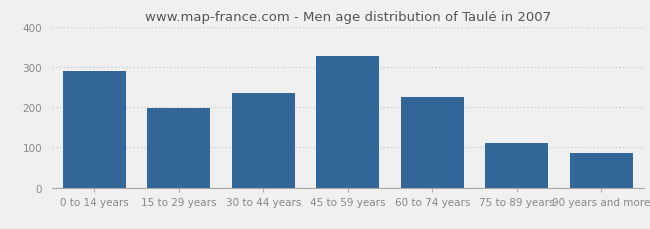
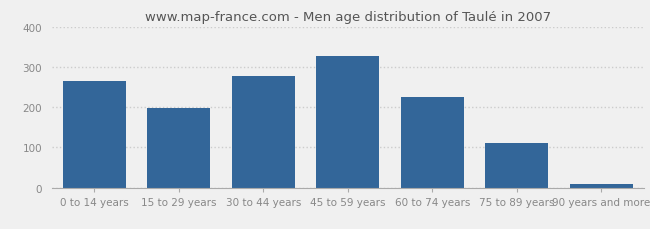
0 to 14 years: 290 -> 265
30 to 44 years: 235 -> 278
90 years and more: 85 -> 10
